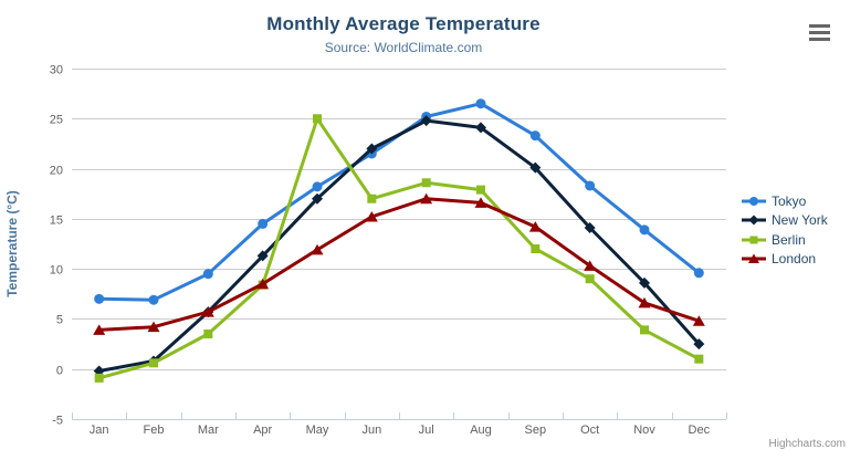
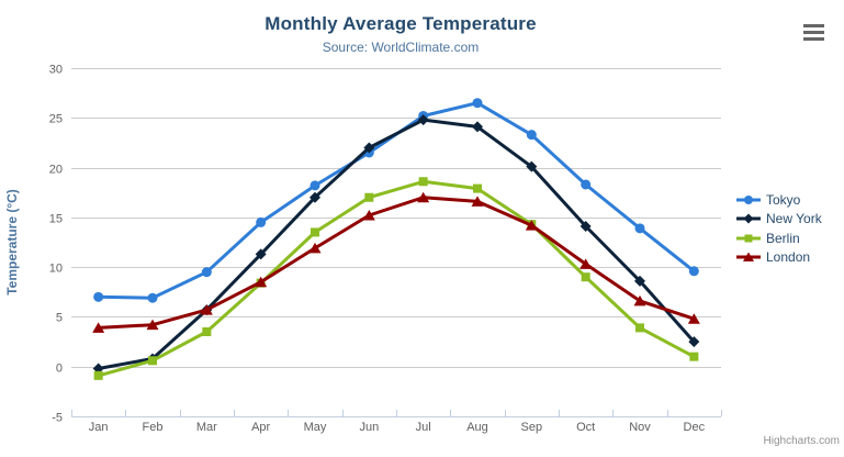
Berlin/May: 25 -> 14
Berlin/Sep: 12 -> 14
